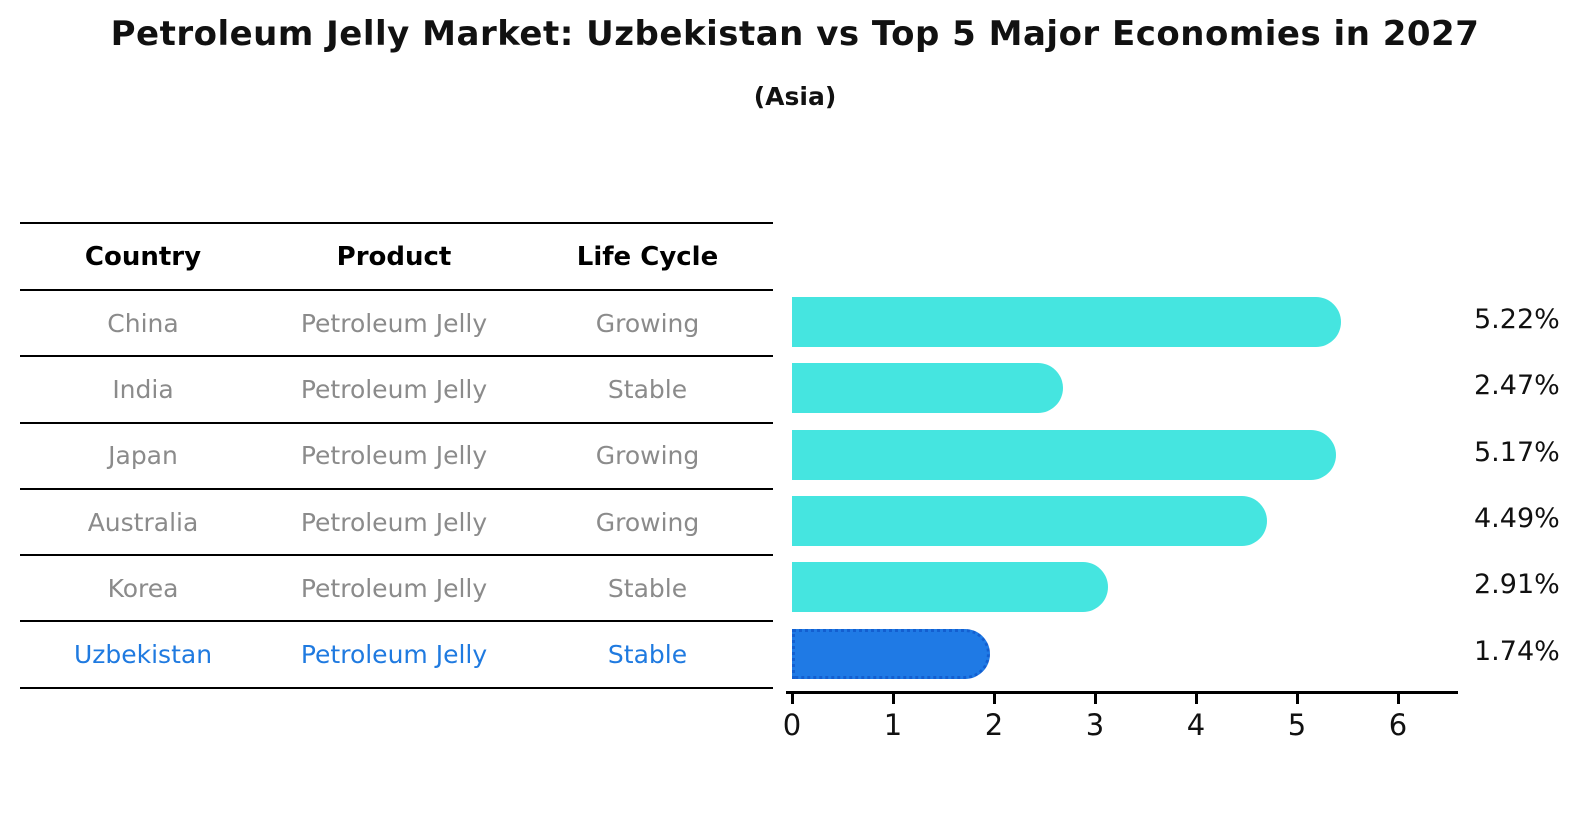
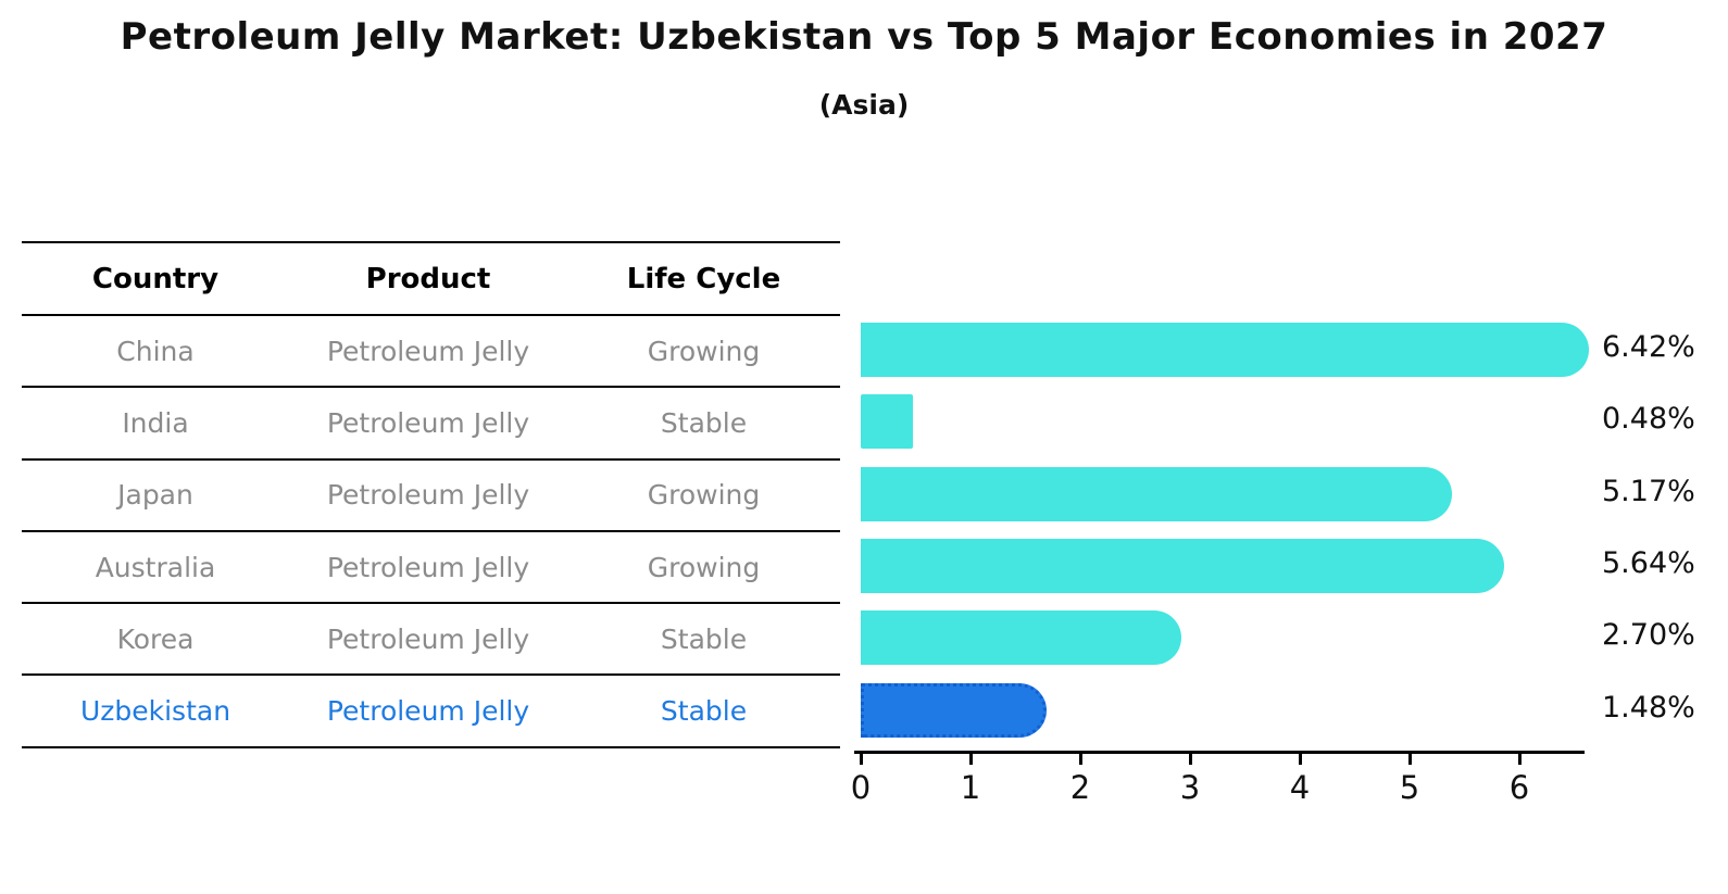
China: 5.22% -> 6.42%
India: 2.47% -> 0.48%
Australia: 4.49% -> 5.64%
Korea: 2.91% -> 2.70%
Uzbekistan: 1.74% -> 1.48%
